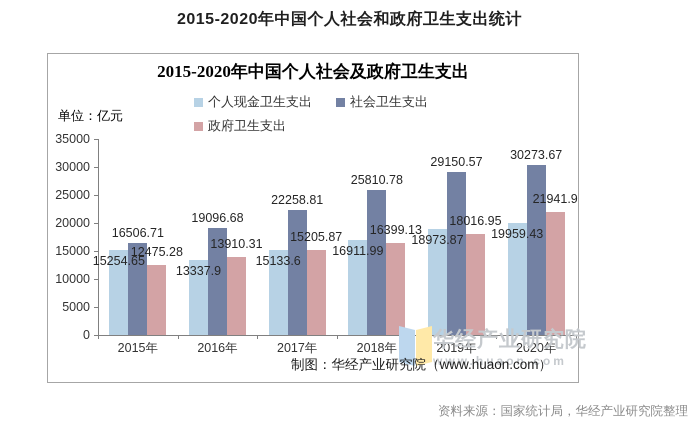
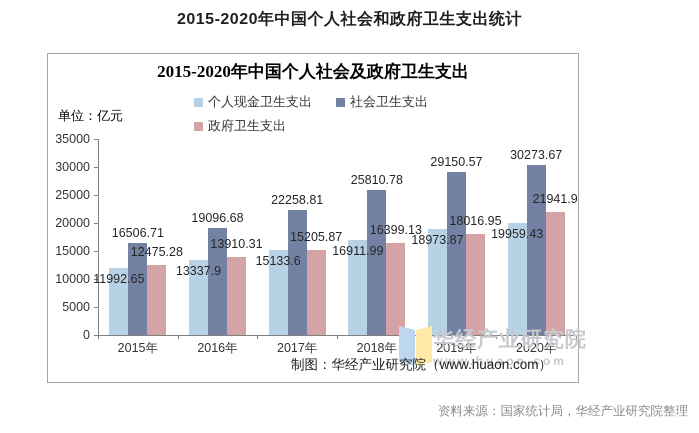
个人现金卫生支出/2015年: 15254.65 -> 11992.65
